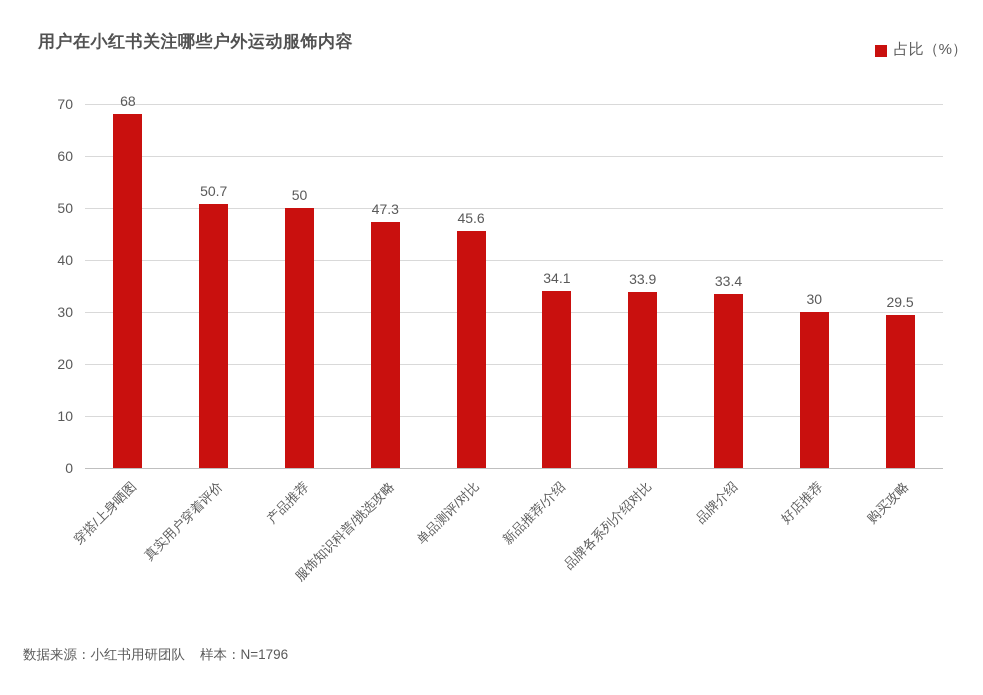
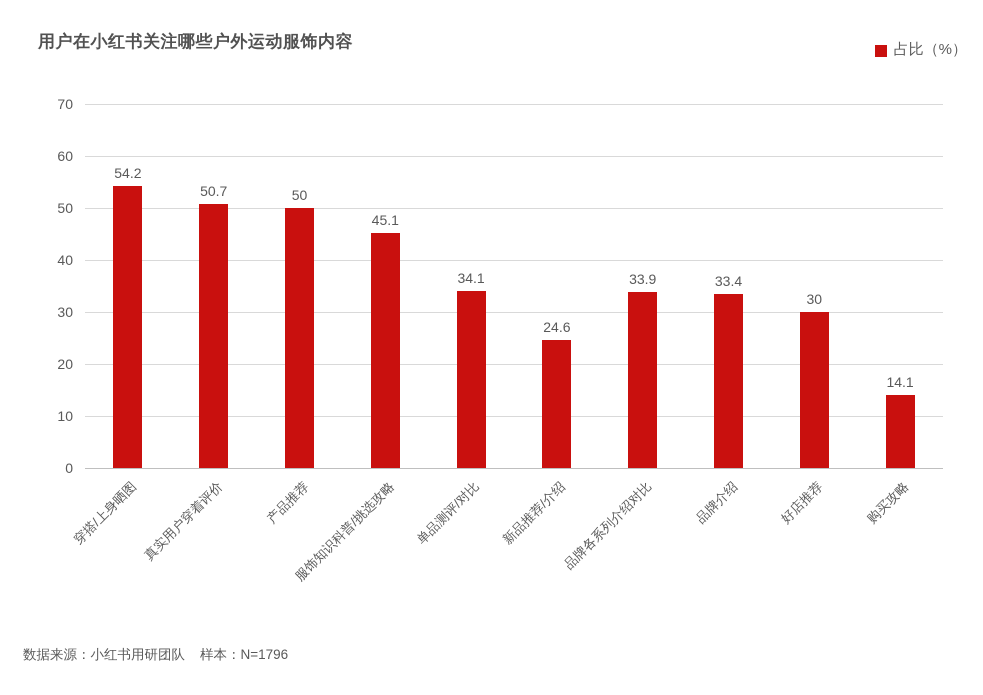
穿搭/上身晒图: 68 -> 54.2
服饰知识科普/挑选攻略: 47.3 -> 45.1
单品测评/对比: 45.6 -> 34.1
新品推荐/介绍: 34.1 -> 24.6
购买攻略: 29.5 -> 14.1
